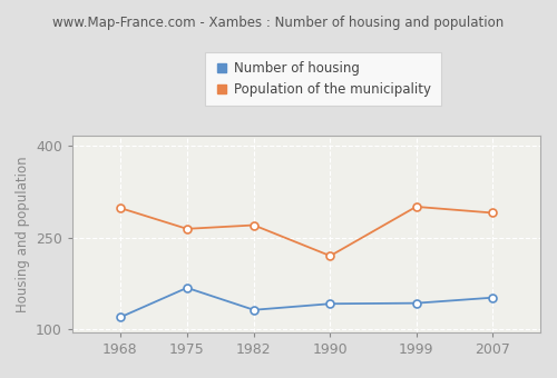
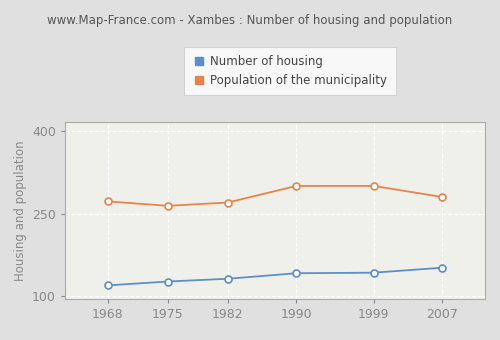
Population of the municipality/1968: 298 -> 272
Number of housing/1975: 168 -> 127
Population of the municipality/1990: 220 -> 300
Population of the municipality/2007: 290 -> 280
